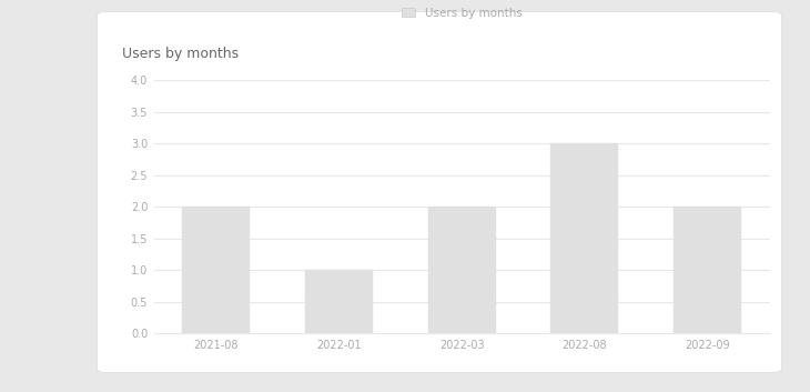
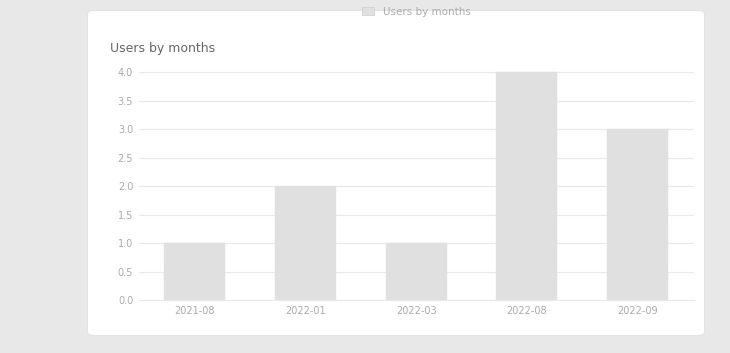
2021-08: 2 -> 1
2022-01: 1 -> 2
2022-03: 2 -> 1
2022-08: 3 -> 4
2022-09: 2 -> 3
